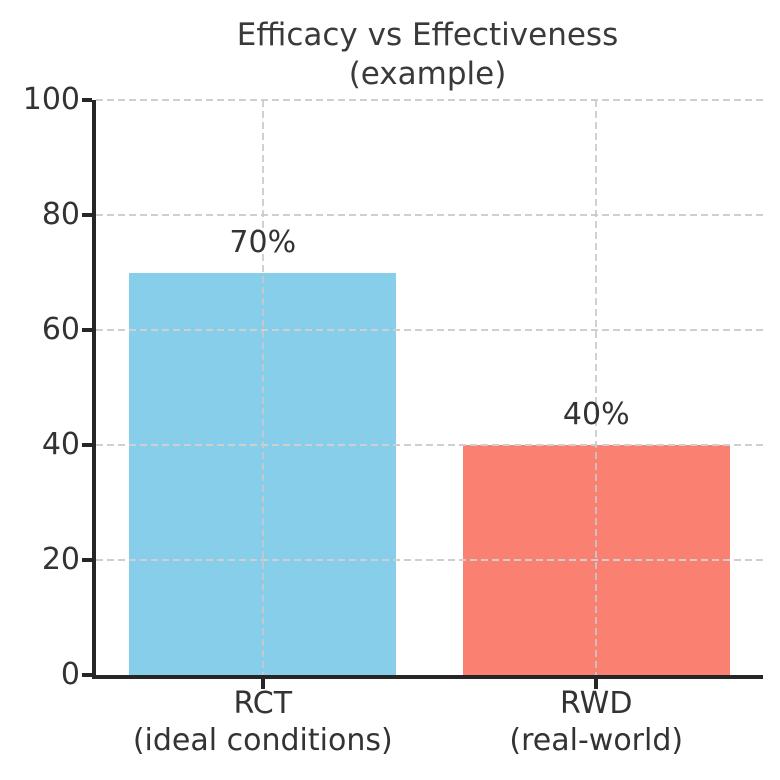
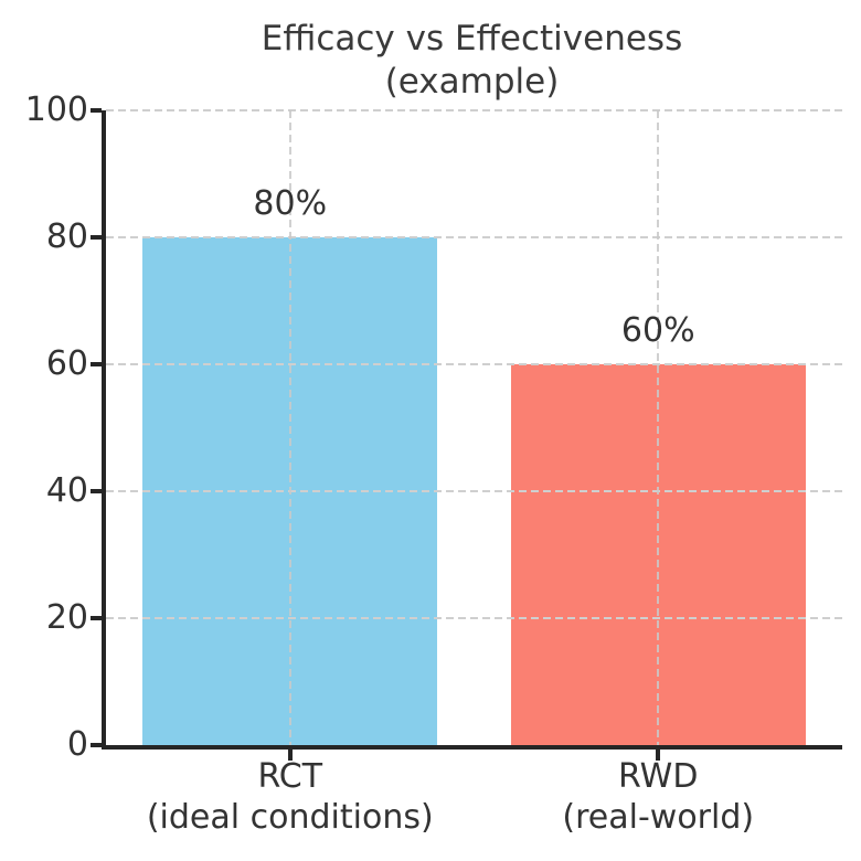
RCT: 70% -> 80%
RWD: 40% -> 60%
